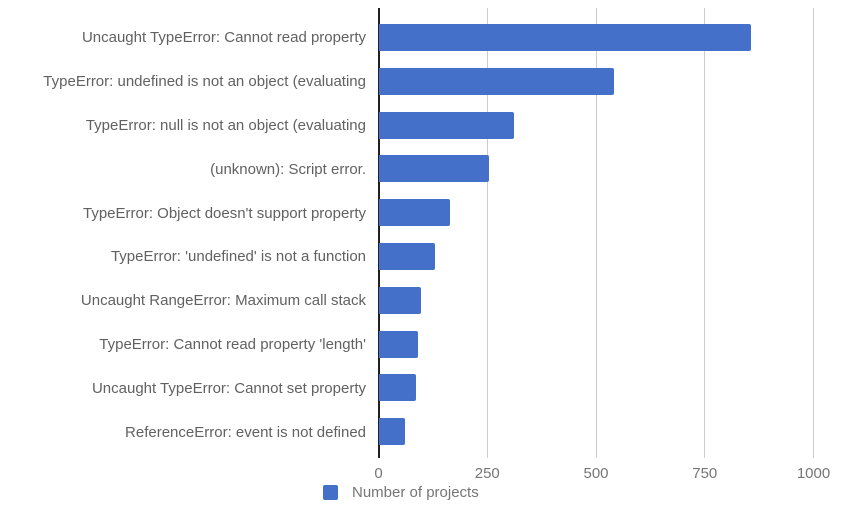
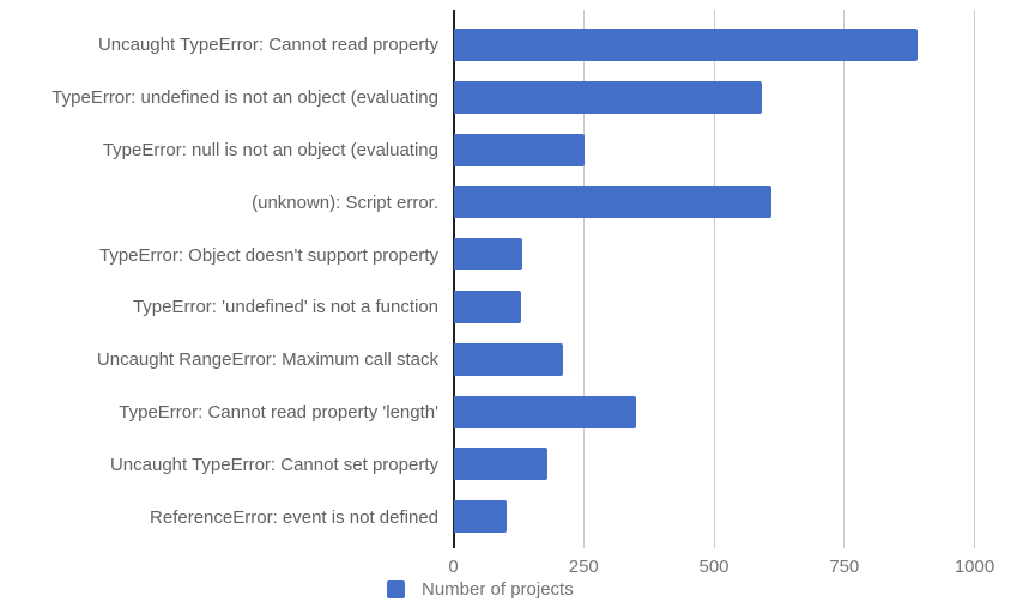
Uncaught TypeError: Cannot read property: 860 -> 890
TypeError: undefined is not an object (evaluating: 540 -> 590
TypeError: null is not an object (evaluating: 310 -> 250
(unknown): Script error.: 250 -> 610
TypeError: Object doesn't support property: 160 -> 130
Uncaught RangeError: Maximum call stack: 100 -> 210
TypeError: Cannot read property 'length': 90 -> 350
Uncaught TypeError: Cannot set property: 80 -> 180
ReferenceError: event is not defined: 60 -> 100
